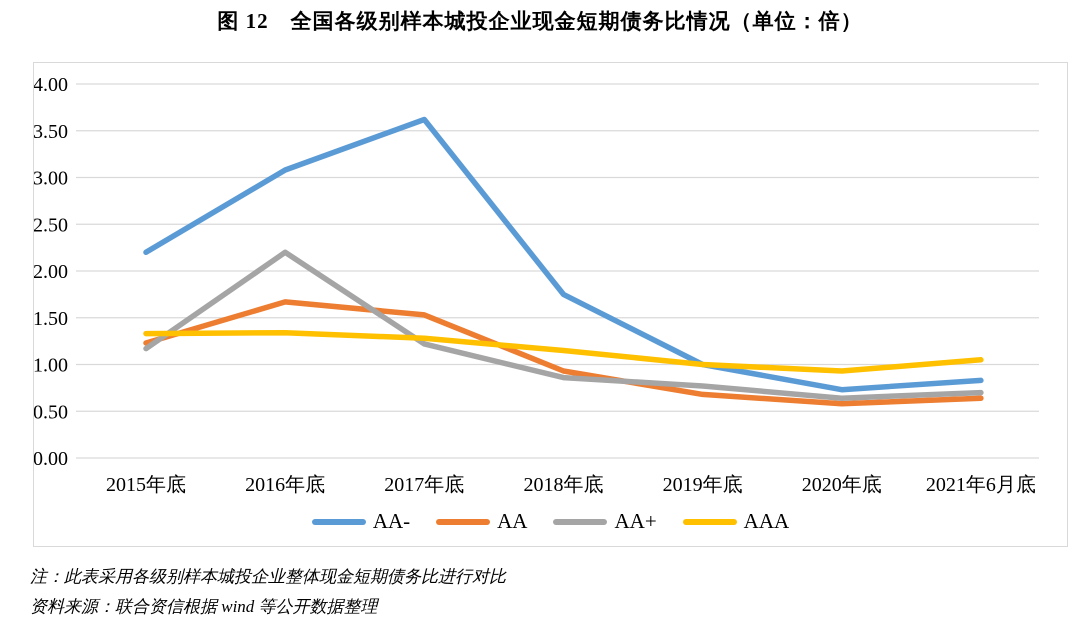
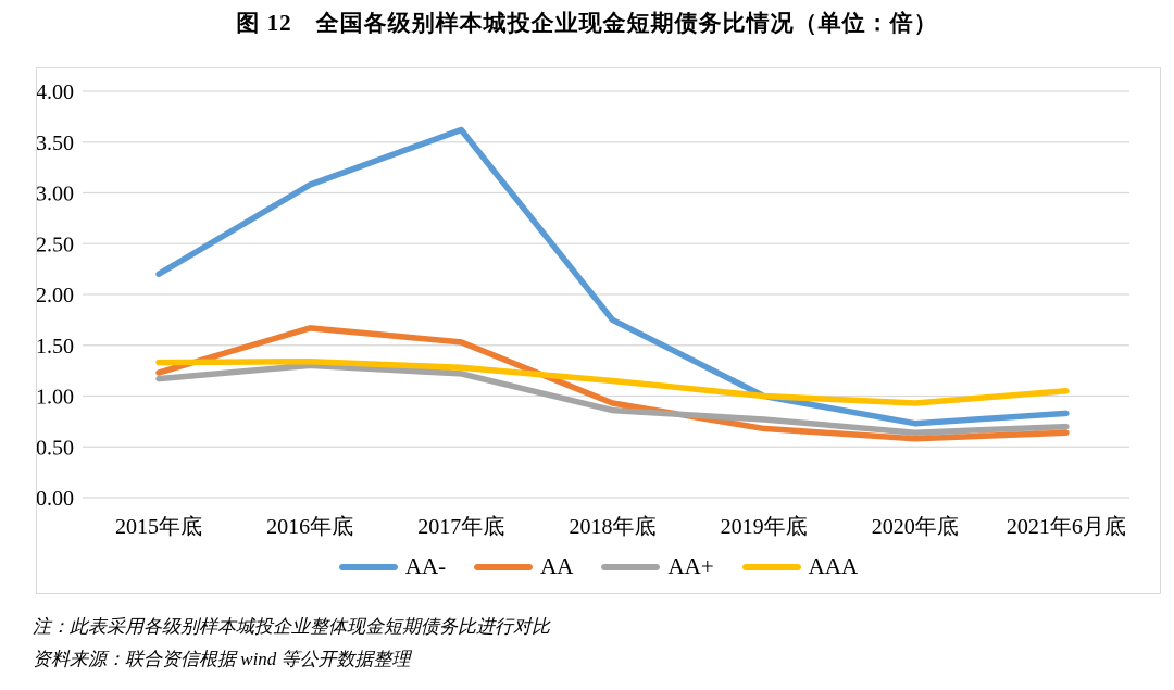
AA+/2016年底: 2.2 -> 1.3
